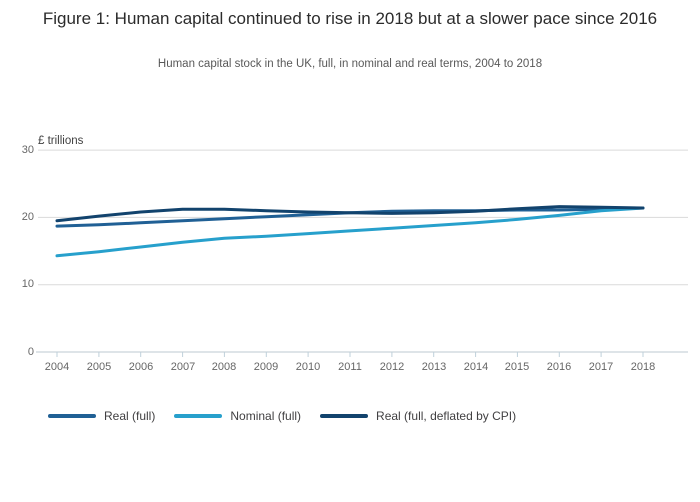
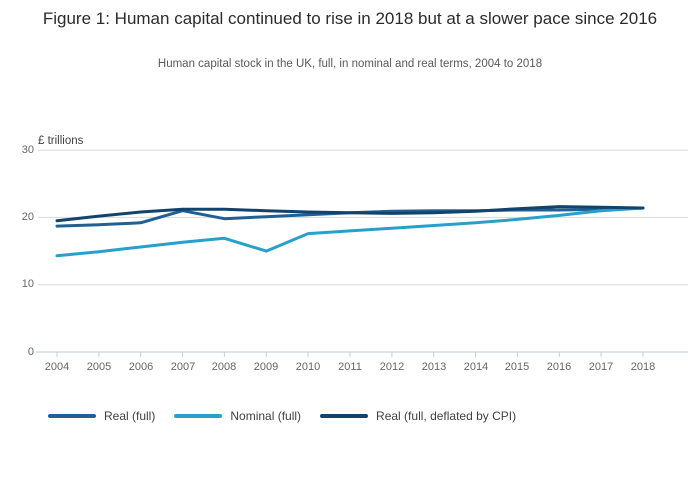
Real (full)/2007: 20 -> 21
Nominal (full)/2009: 17 -> 15
